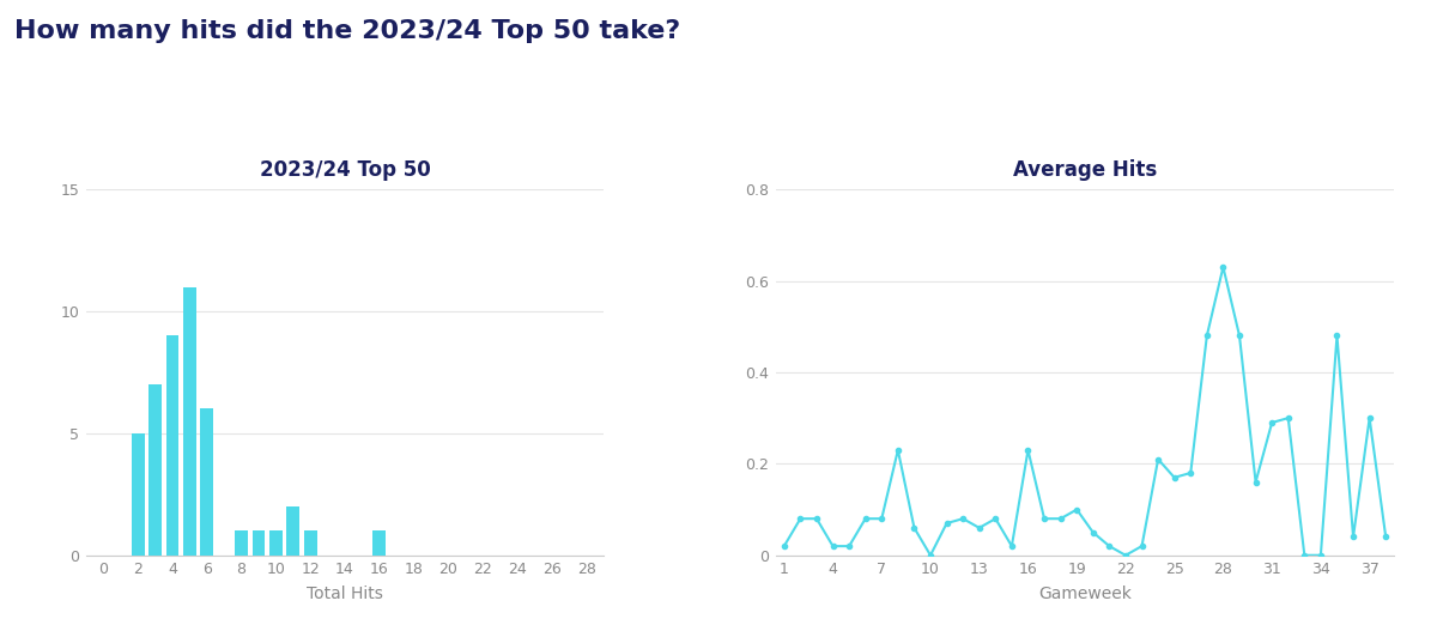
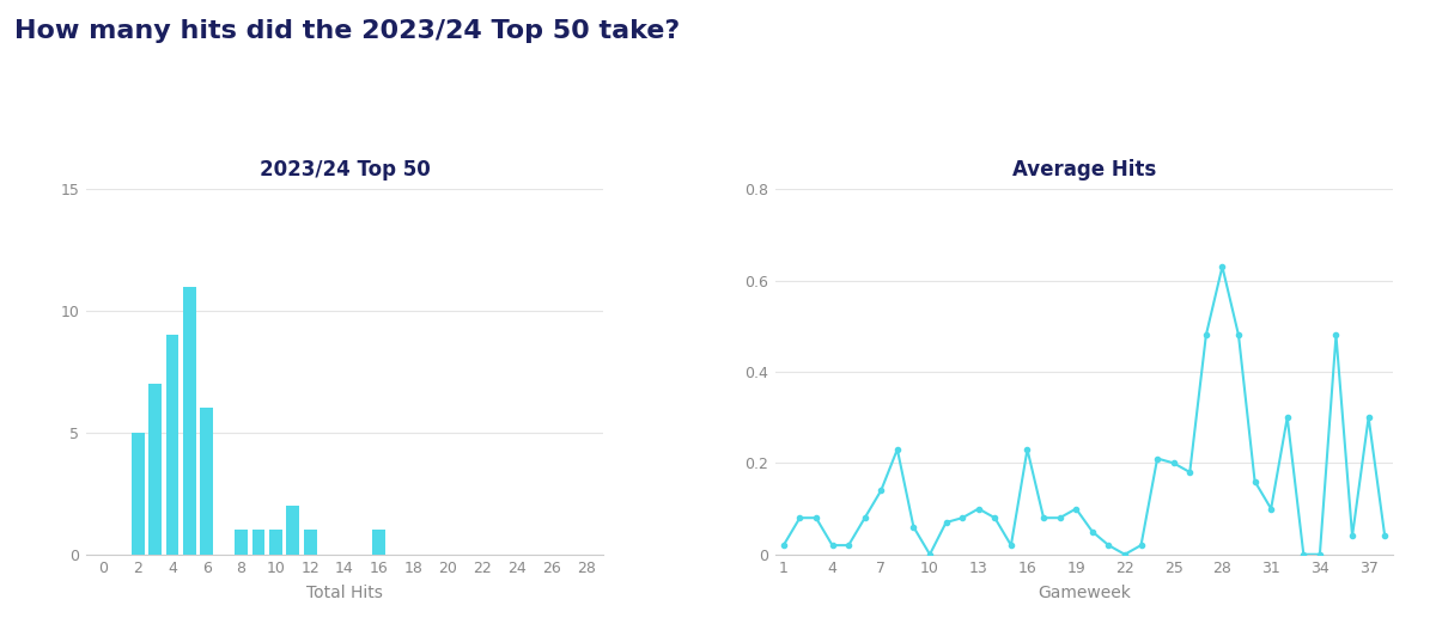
Average Hits/7: 0.08 -> 0.14
Average Hits/13: 0.06 -> 0.10
Average Hits/25: 0.17 -> 0.20
Average Hits/31: 0.29 -> 0.10
